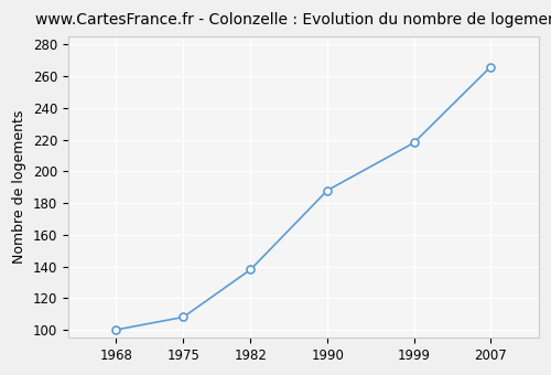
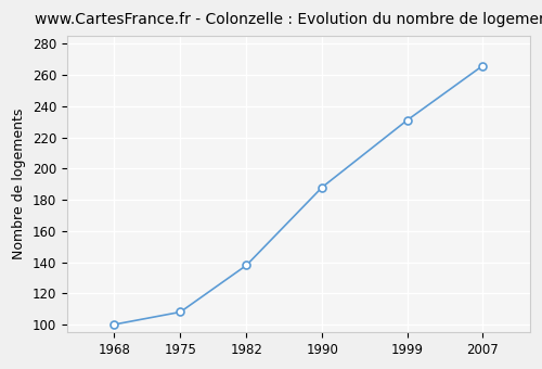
1999: 218 -> 231
